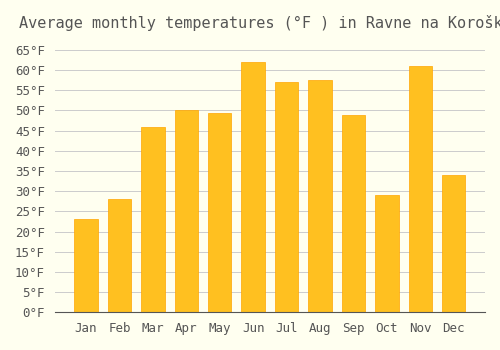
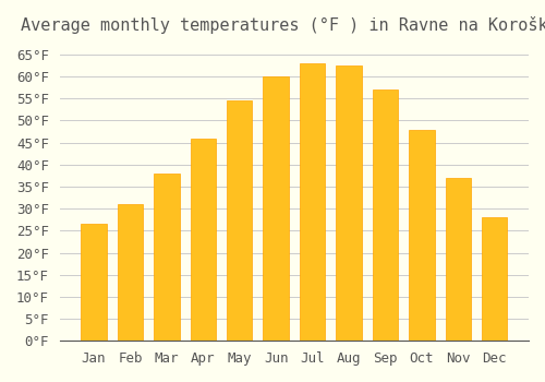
Jan: 23.0°F -> 26.5°F
Feb: 28.0°F -> 31.0°F
Mar: 46.0°F -> 38.0°F
Apr: 50.0°F -> 46.0°F
May: 49.5°F -> 54.5°F
Jun: 62.0°F -> 60.0°F
Jul: 57.0°F -> 63.0°F
Aug: 57.5°F -> 62.5°F
Sep: 49.0°F -> 57.0°F
Oct: 29.0°F -> 48.0°F
Nov: 61.0°F -> 37.0°F
Dec: 34.0°F -> 28.0°F
